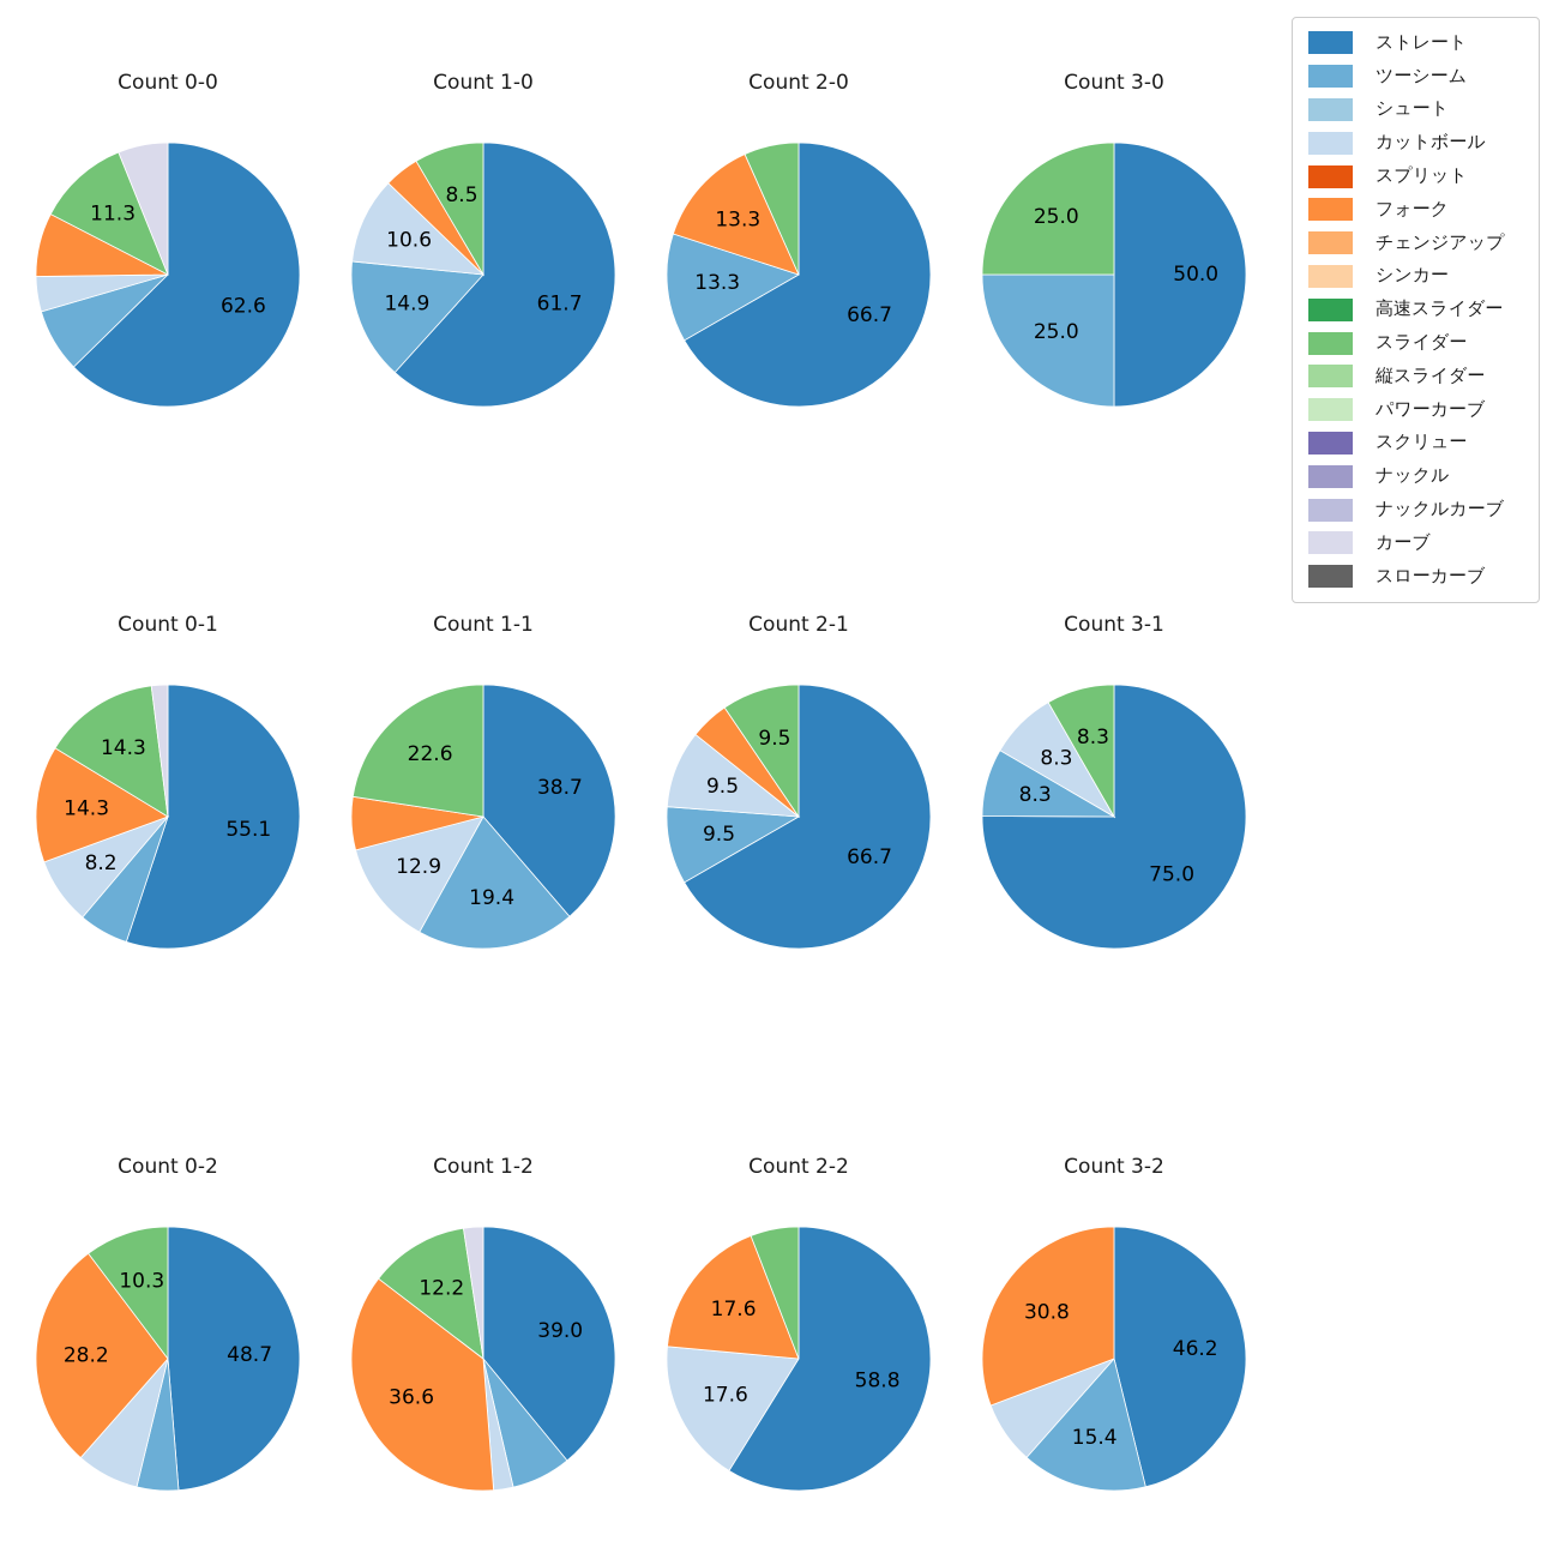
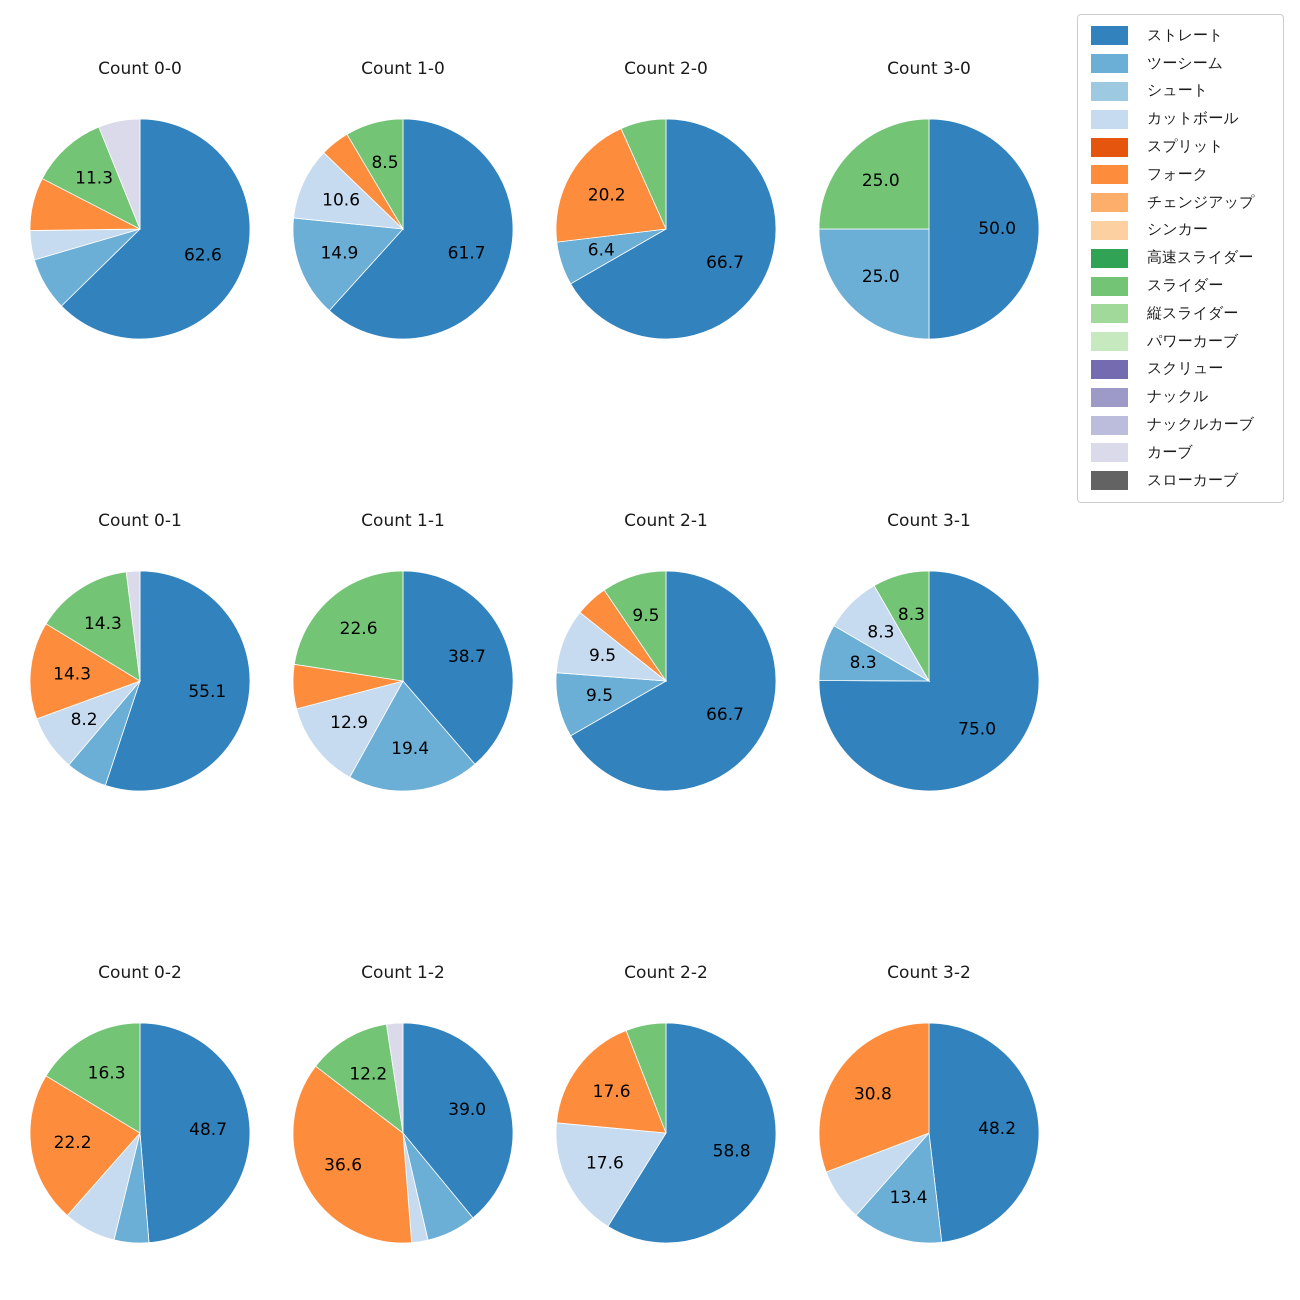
Count 2-0/ツーシーム: 13.3 -> 6.4
Count 2-0/フォーク: 13.3 -> 20.2
Count 0-2/フォーク: 28.2 -> 22.2
Count 0-2/スライダー: 10.3 -> 16.3
Count 3-2/ストレート: 46.2 -> 48.2
Count 3-2/ツーシーム: 15.4 -> 13.4
